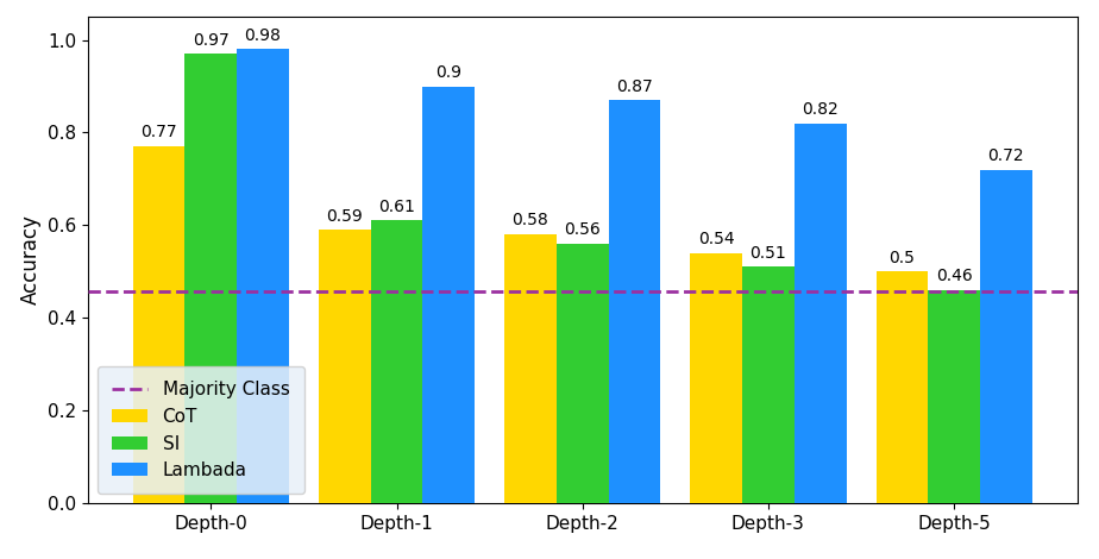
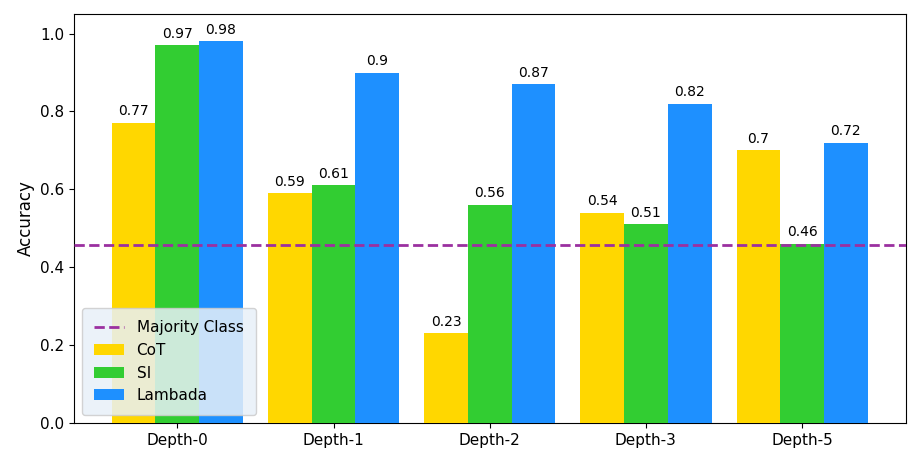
CoT/Depth-2: 0.58 -> 0.23
CoT/Depth-5: 0.5 -> 0.7
